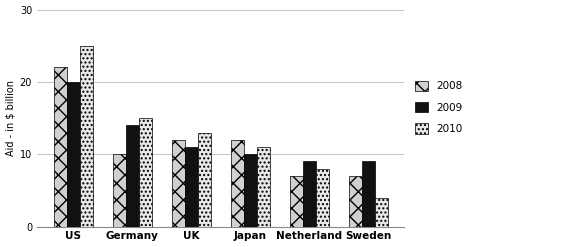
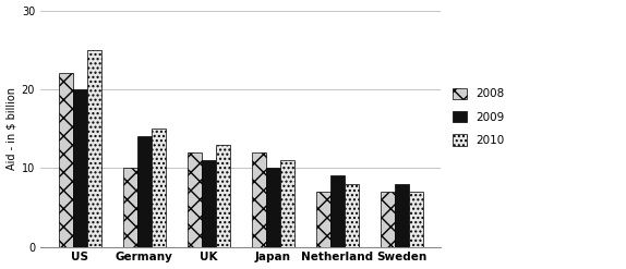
2009/Sweden: 9 -> 8
2010/Sweden: 4 -> 7
